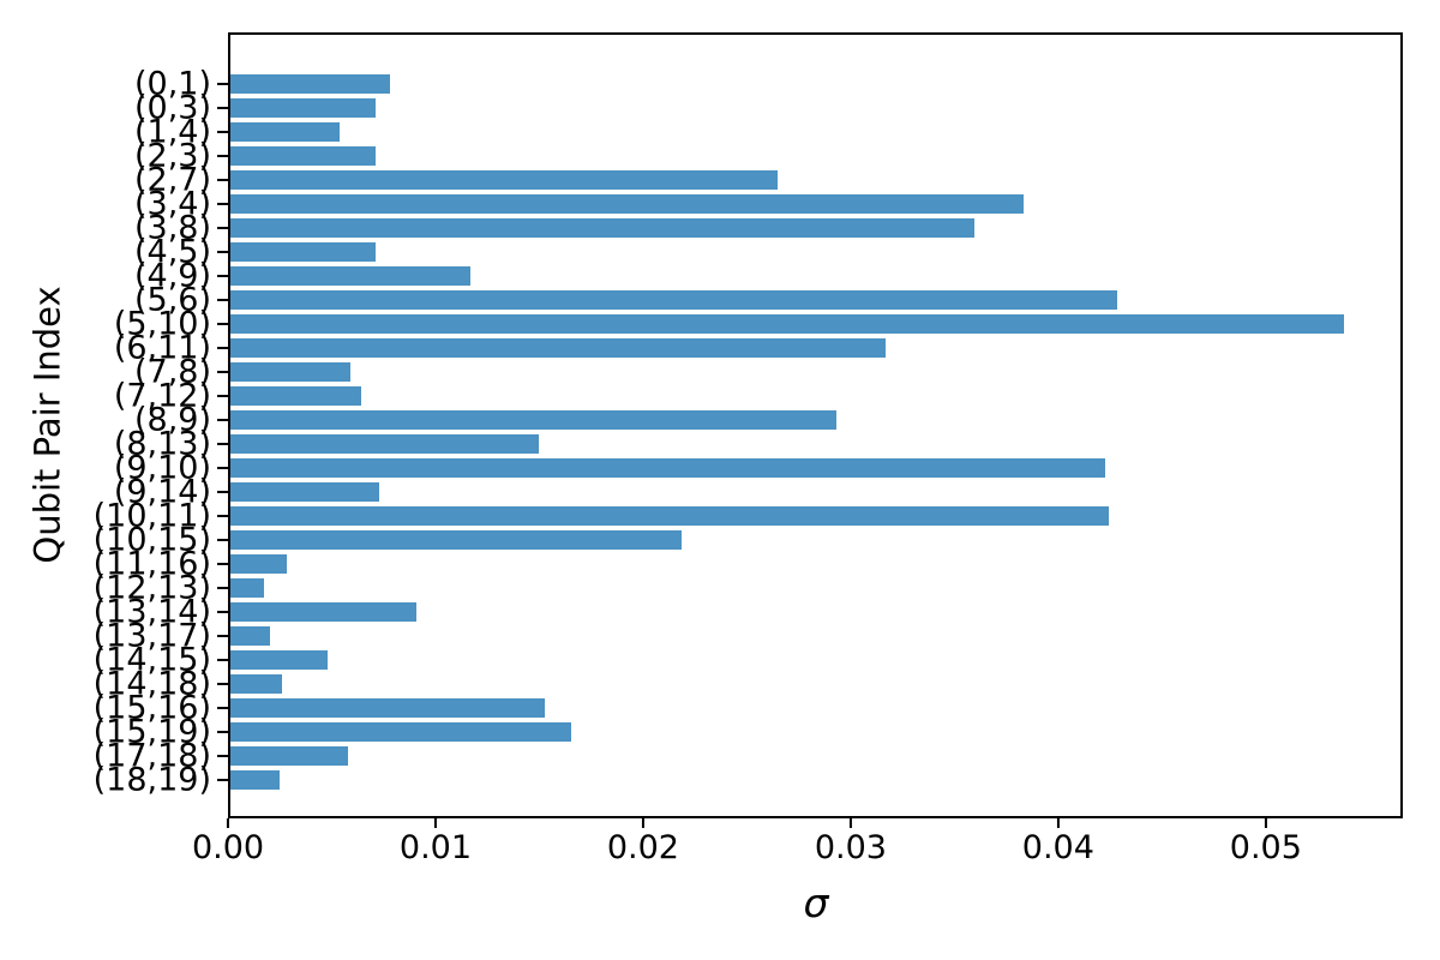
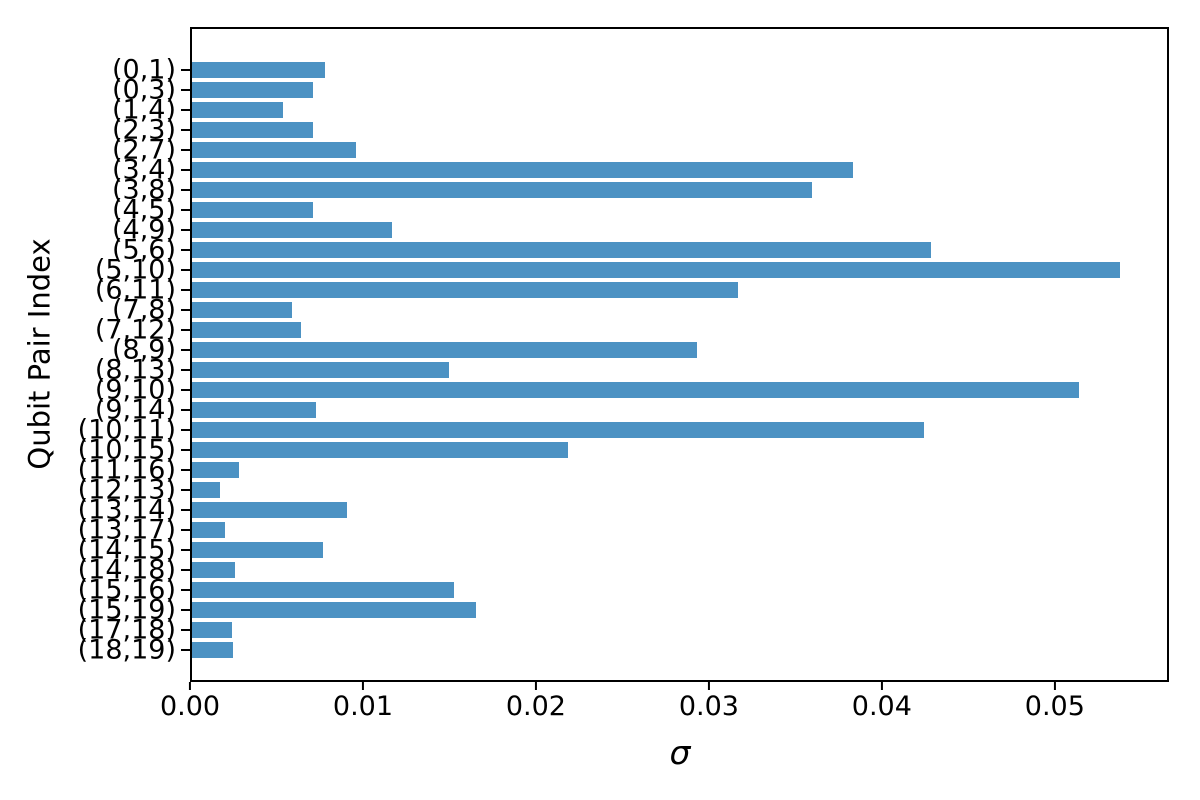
(2,7): 0.0265 -> 0.0095
(9,10): 0.0423 -> 0.0515
(14,15): 0.0047 -> 0.0076
(17,18): 0.0057 -> 0.0023
